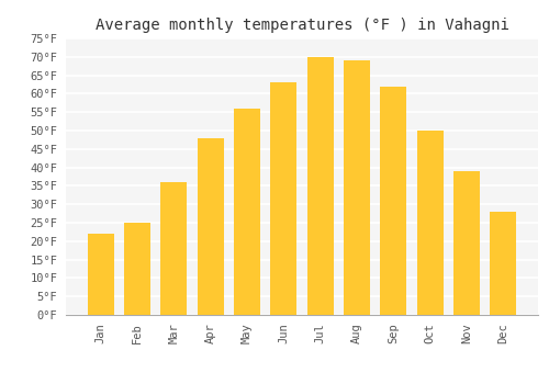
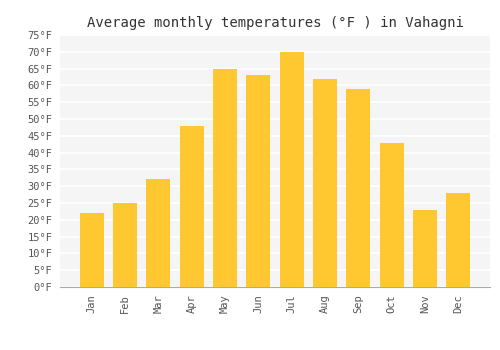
Mar: 36°F -> 32°F
May: 56°F -> 65°F
Aug: 69°F -> 62°F
Sep: 62°F -> 59°F
Oct: 50°F -> 43°F
Nov: 39°F -> 23°F
